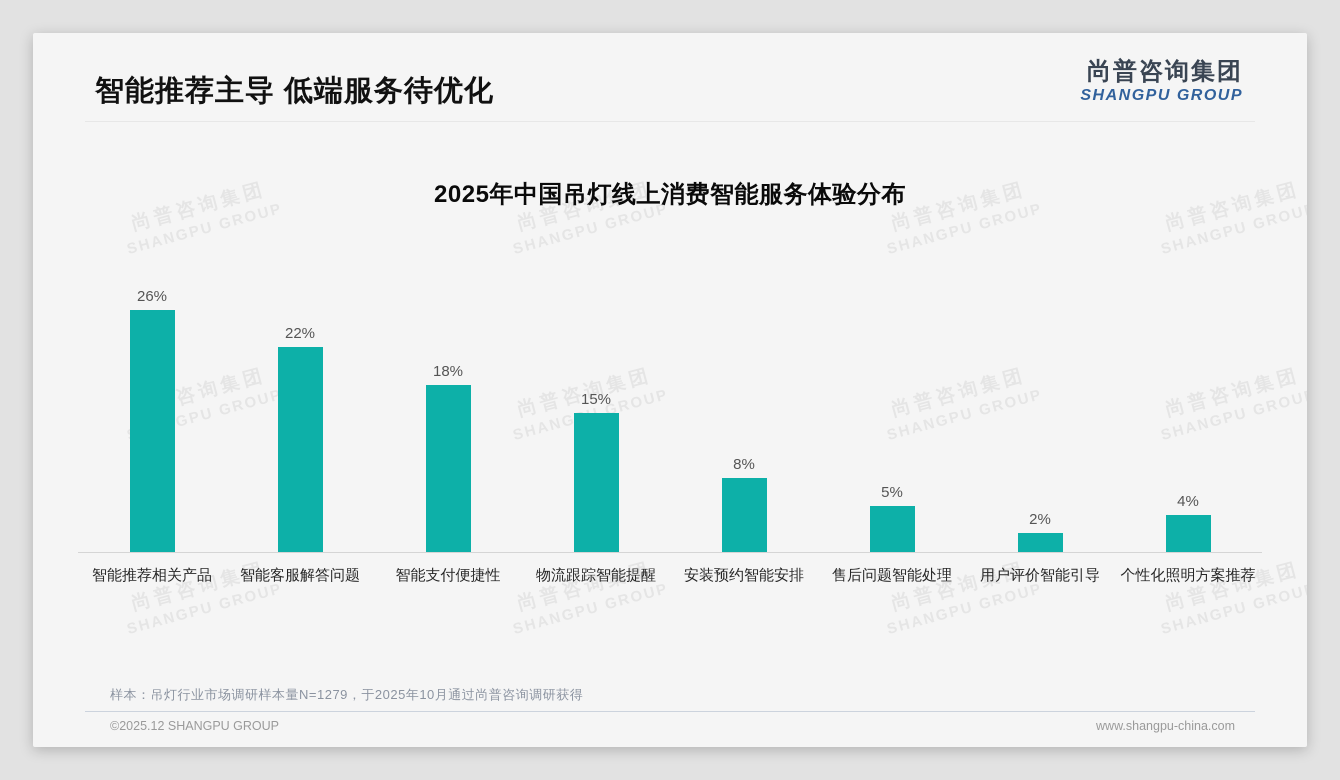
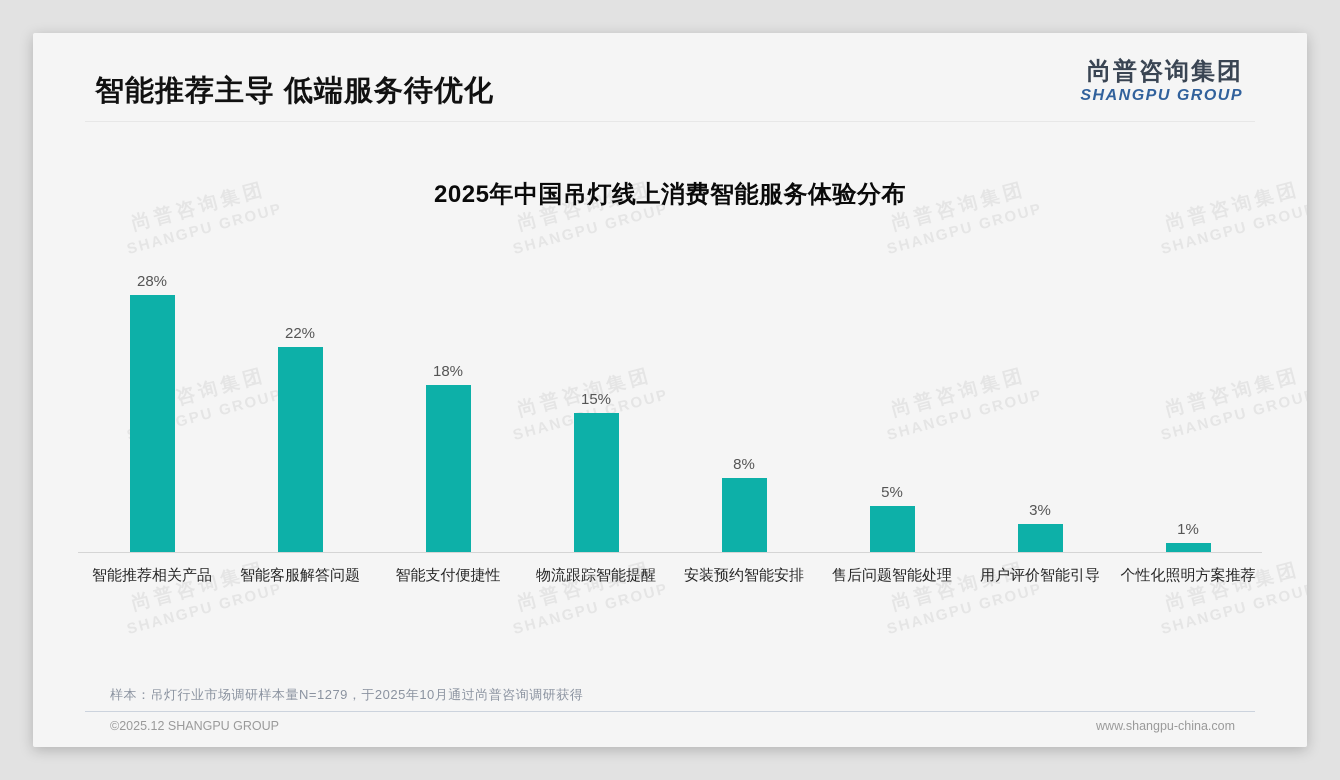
智能推荐相关产品: 26% -> 28%
用户评价智能引导: 2% -> 3%
个性化照明方案推荐: 4% -> 1%
